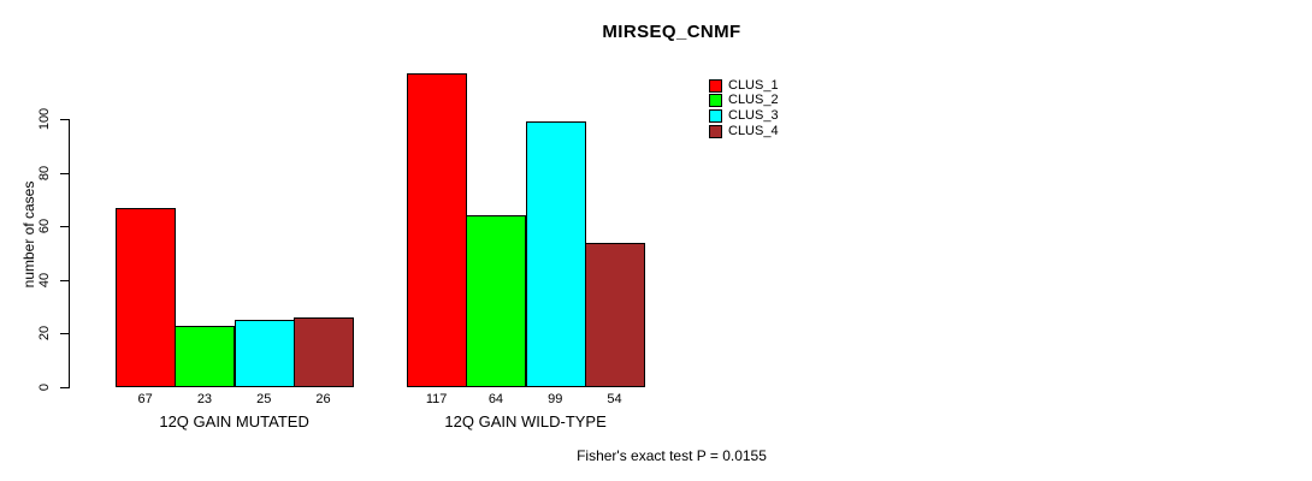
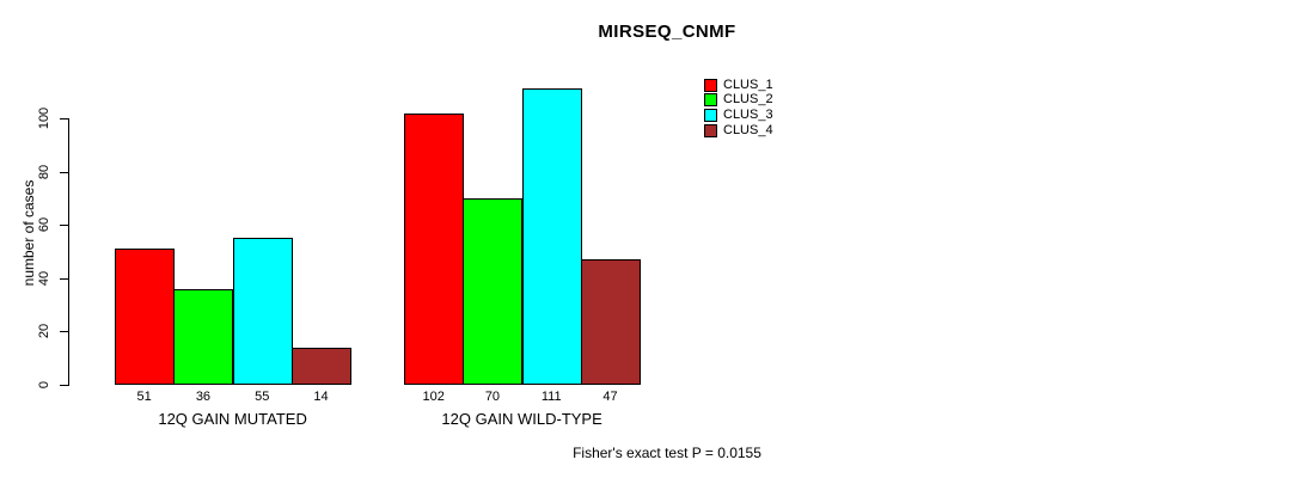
CLUS_1/12Q GAIN MUTATED: 67 -> 51
CLUS_2/12Q GAIN MUTATED: 23 -> 36
CLUS_3/12Q GAIN MUTATED: 25 -> 55
CLUS_4/12Q GAIN MUTATED: 26 -> 14
CLUS_1/12Q GAIN WILD-TYPE: 117 -> 102
CLUS_2/12Q GAIN WILD-TYPE: 64 -> 70
CLUS_3/12Q GAIN WILD-TYPE: 99 -> 111
CLUS_4/12Q GAIN WILD-TYPE: 54 -> 47
